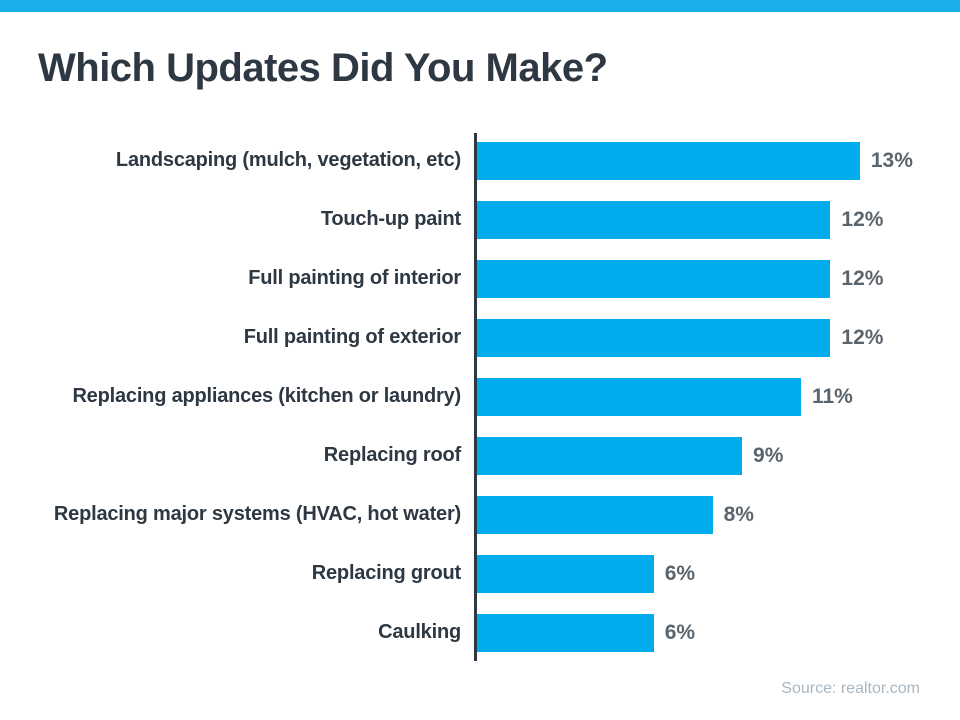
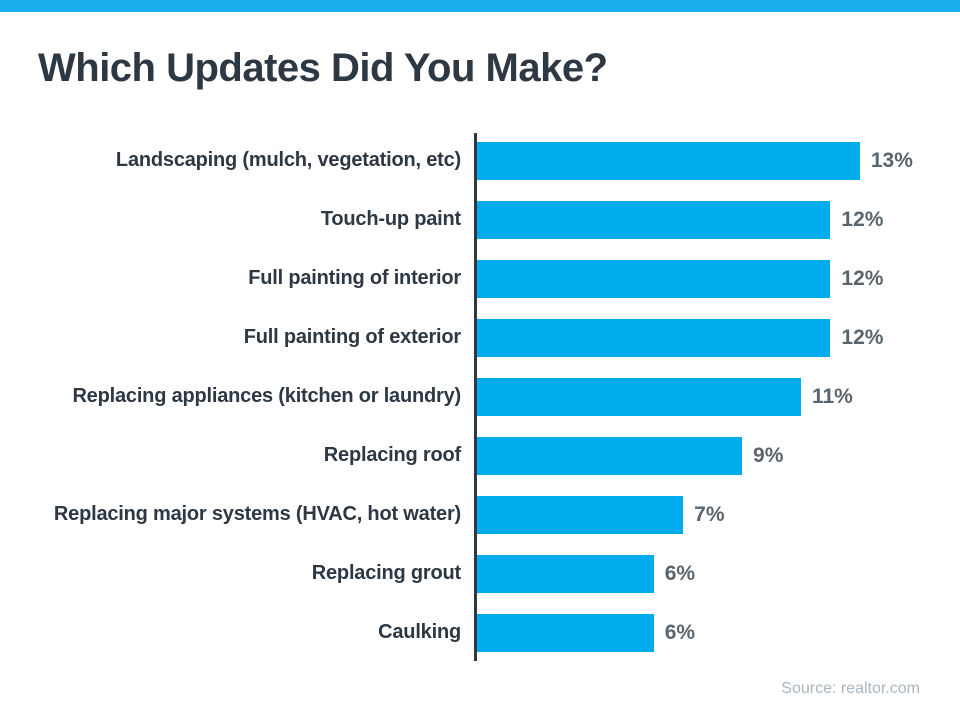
Replacing major systems (HVAC, hot water): 8% -> 7%
